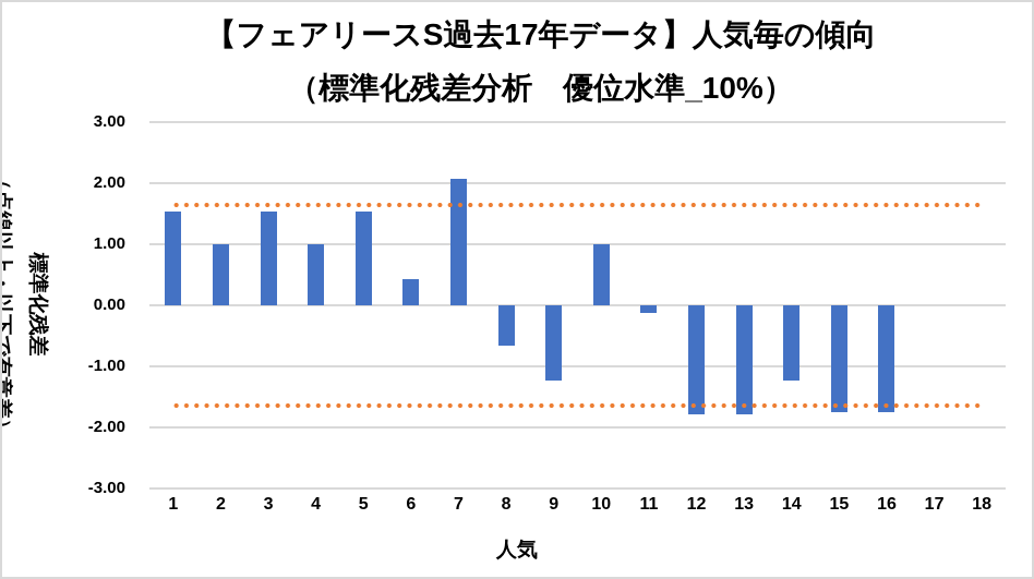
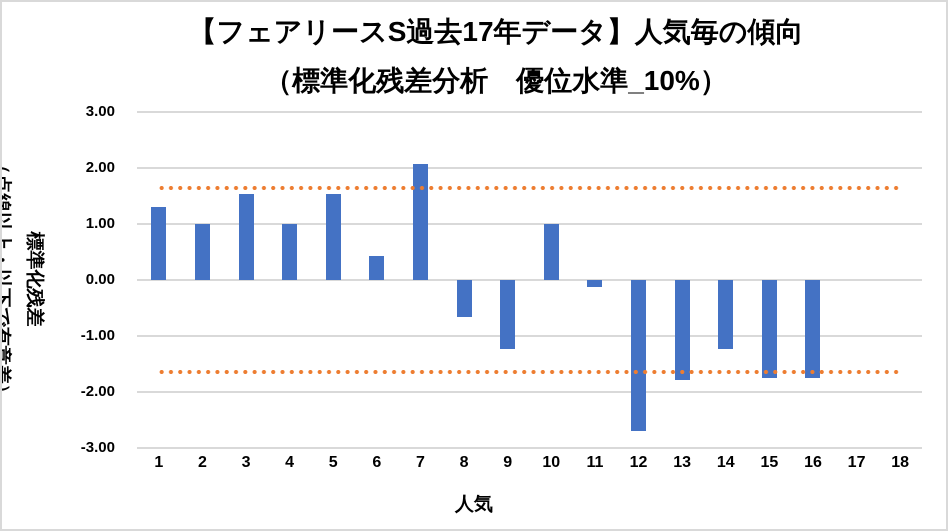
1: 1.5 -> 1.3
12: -1.8 -> -2.7
